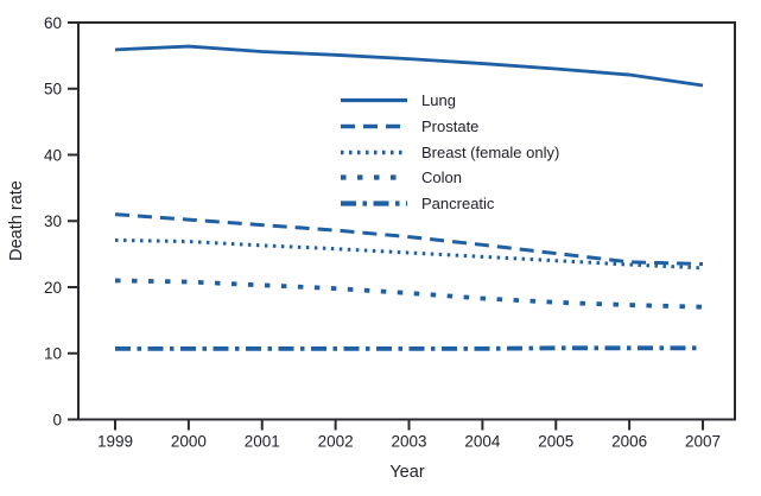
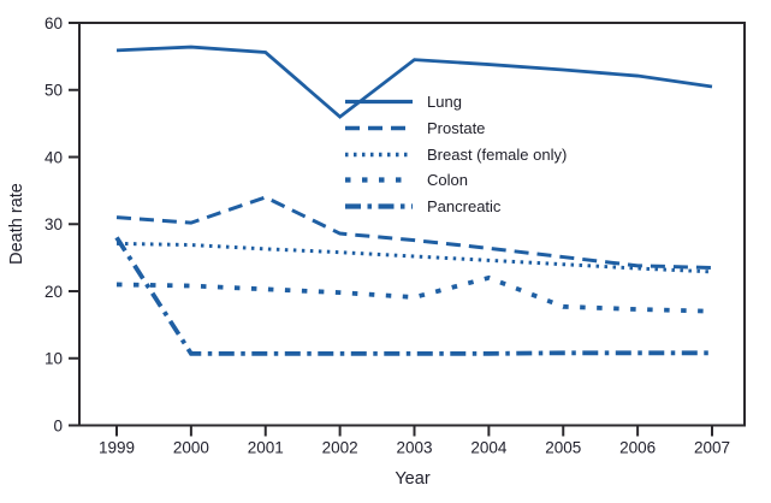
Pancreatic/1999: 11 -> 28
Prostate/2001: 29 -> 34
Lung/2002: 55 -> 46
Colon/2004: 18 -> 22
